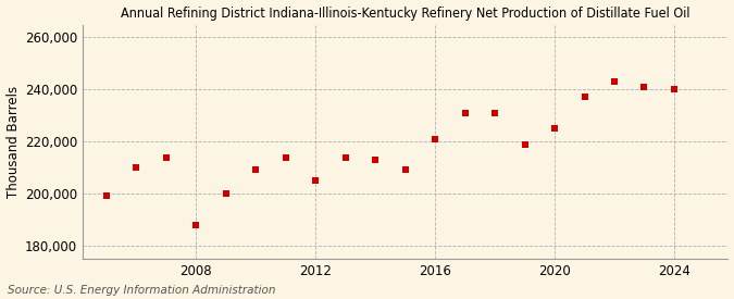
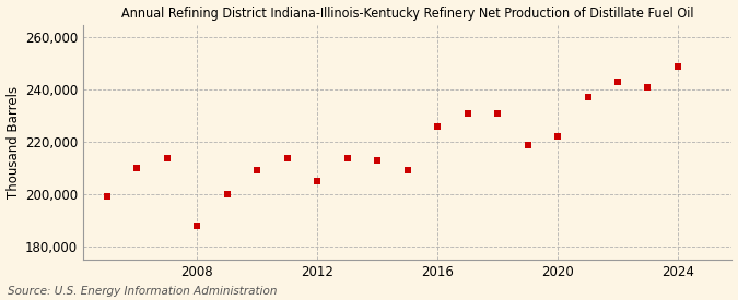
2016: 221,000 -> 226,000
2020: 225,000 -> 222,000
2024: 240,000 -> 249,000
